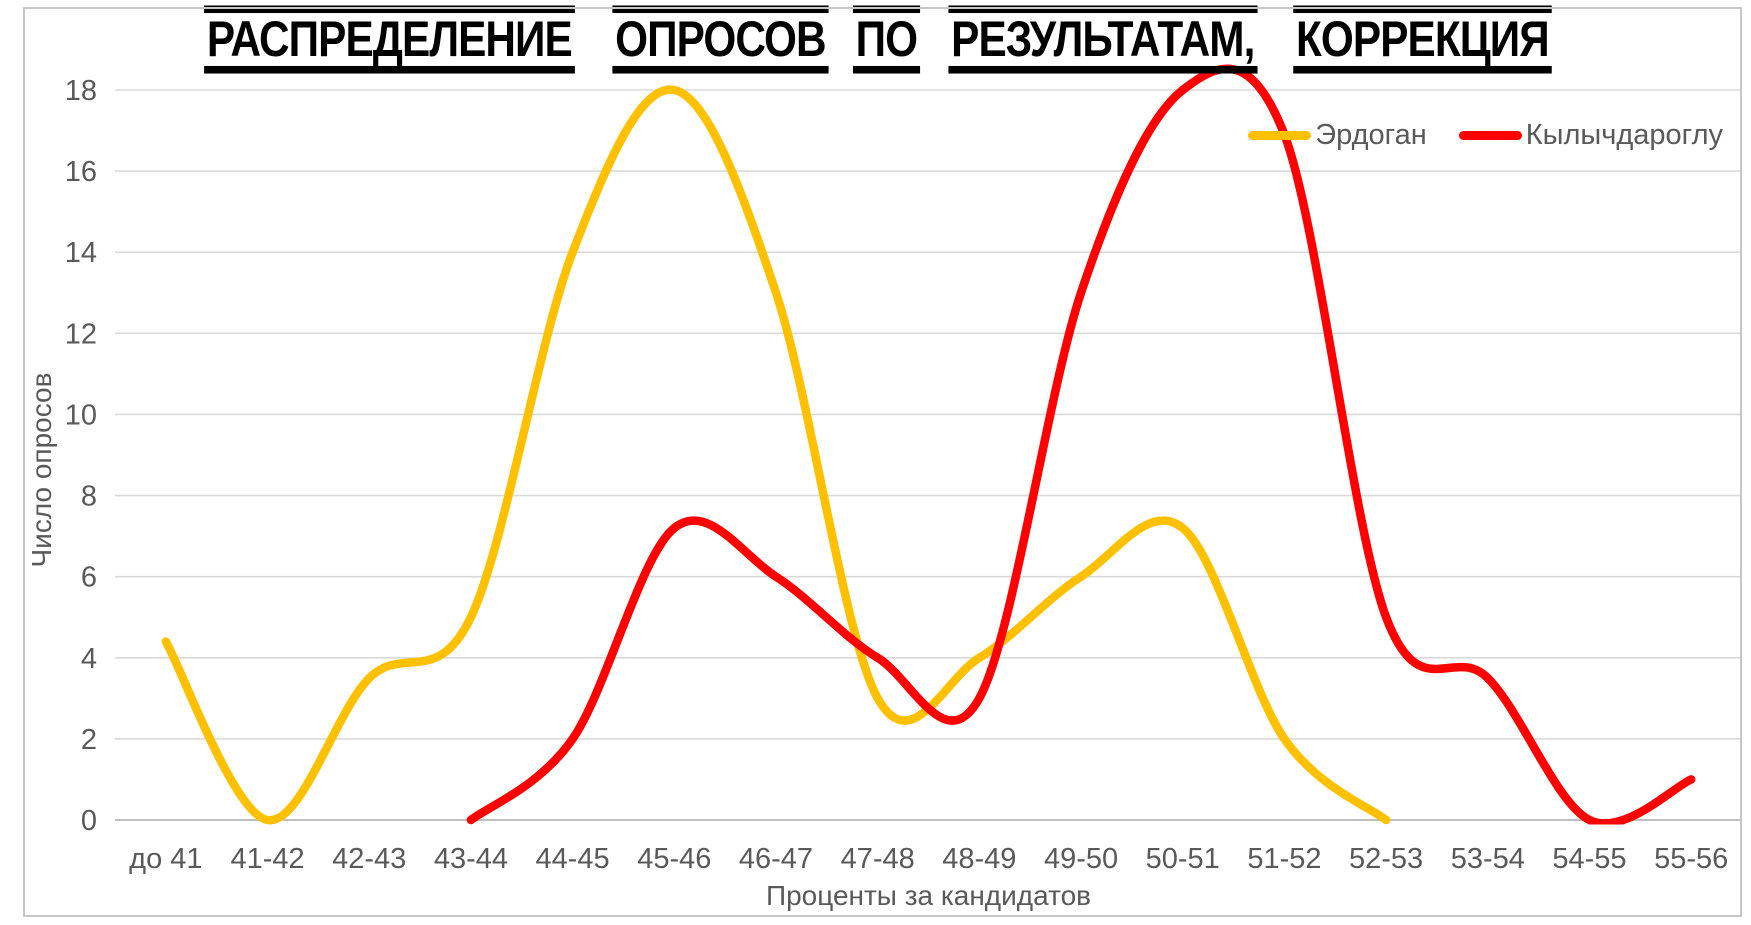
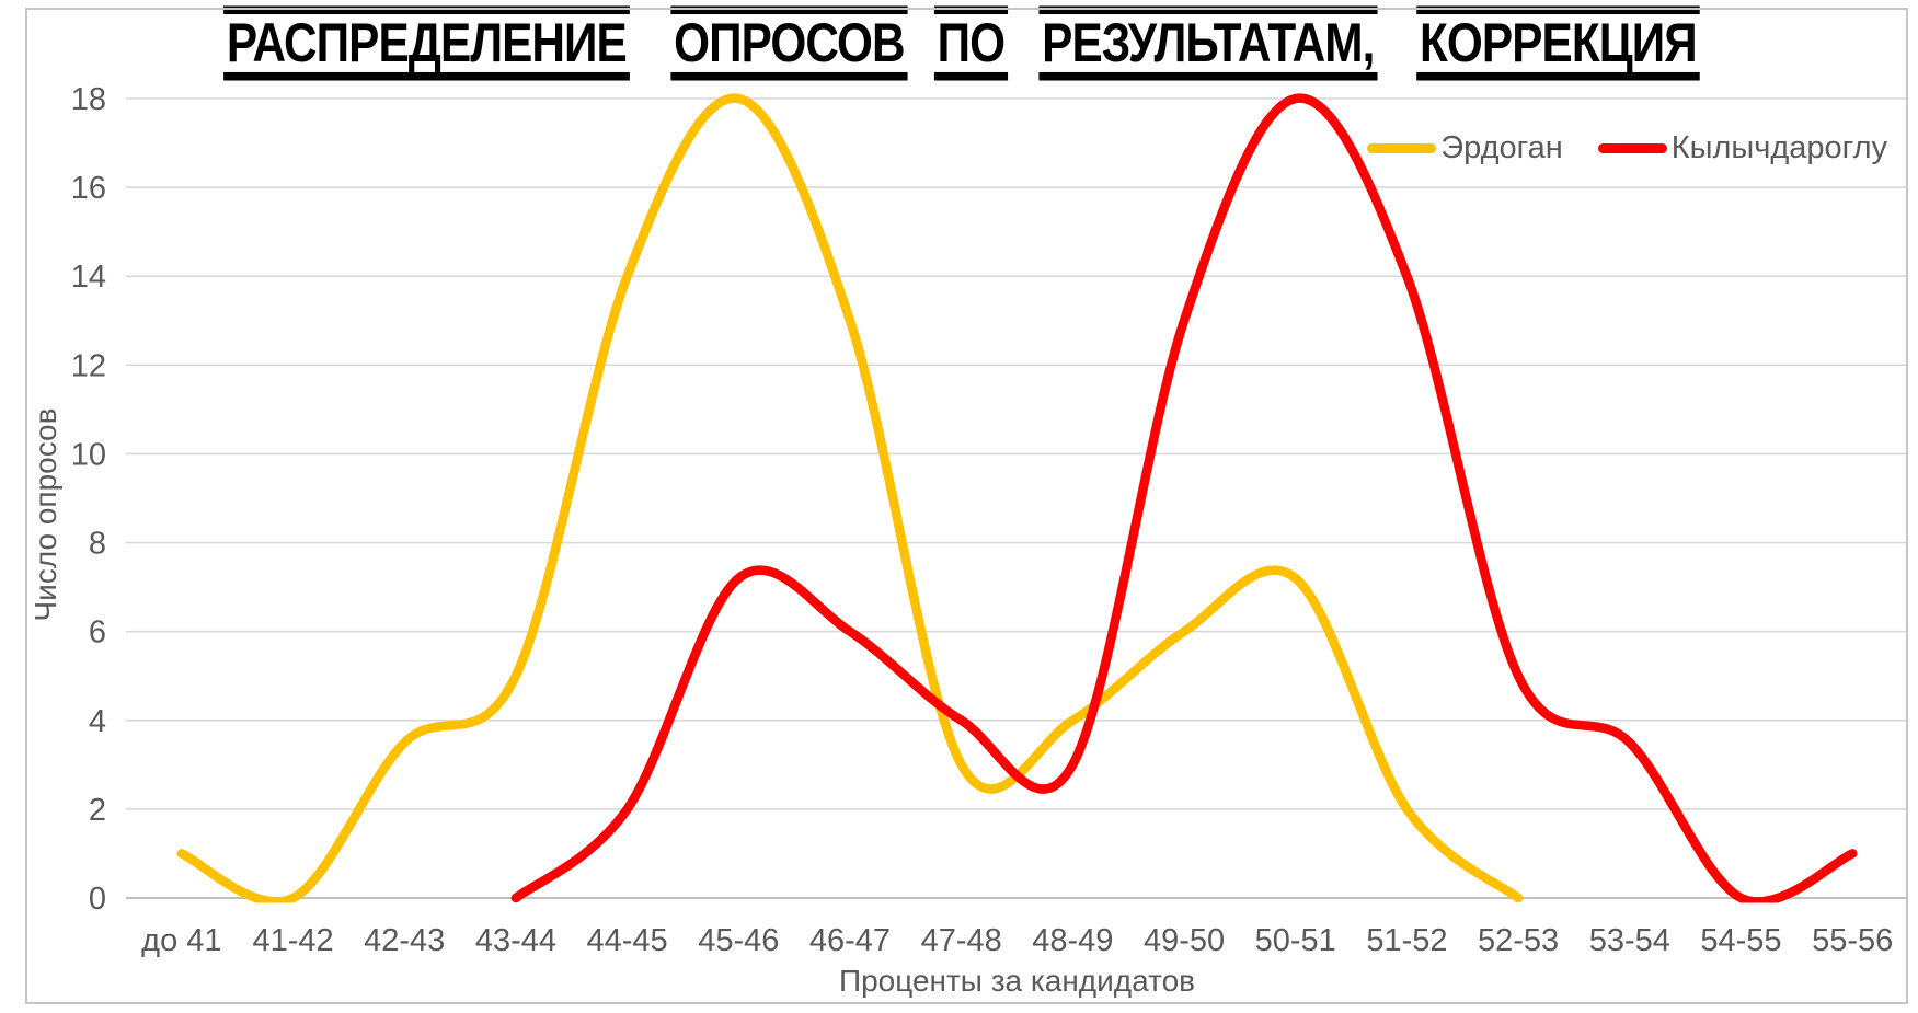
Эрдоган/до 41: 4.4 -> 1.0
Кылычдароглу/51-52: 16.9 -> 14.0
